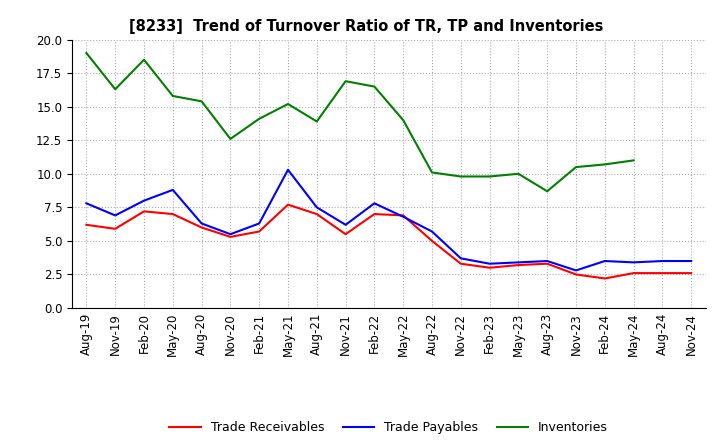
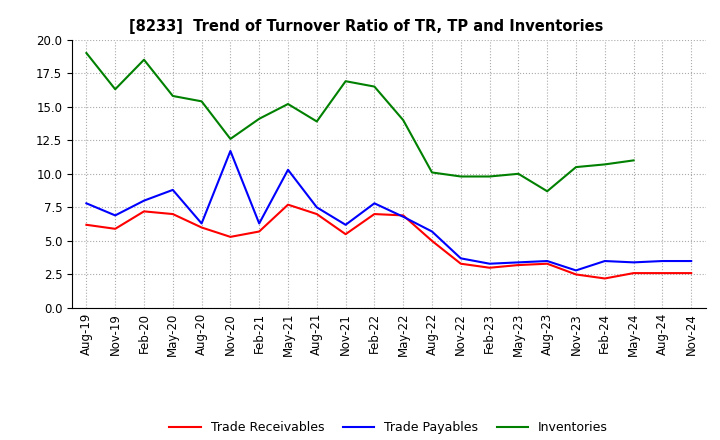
Trade Payables/Nov-20: 5.5 -> 11.7
